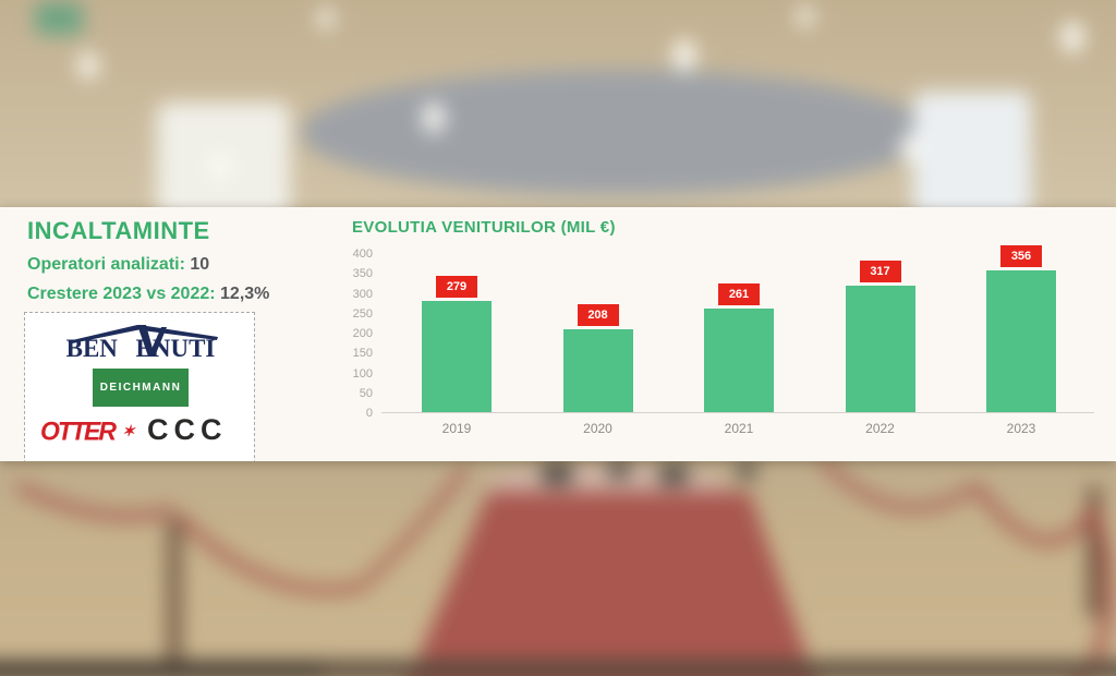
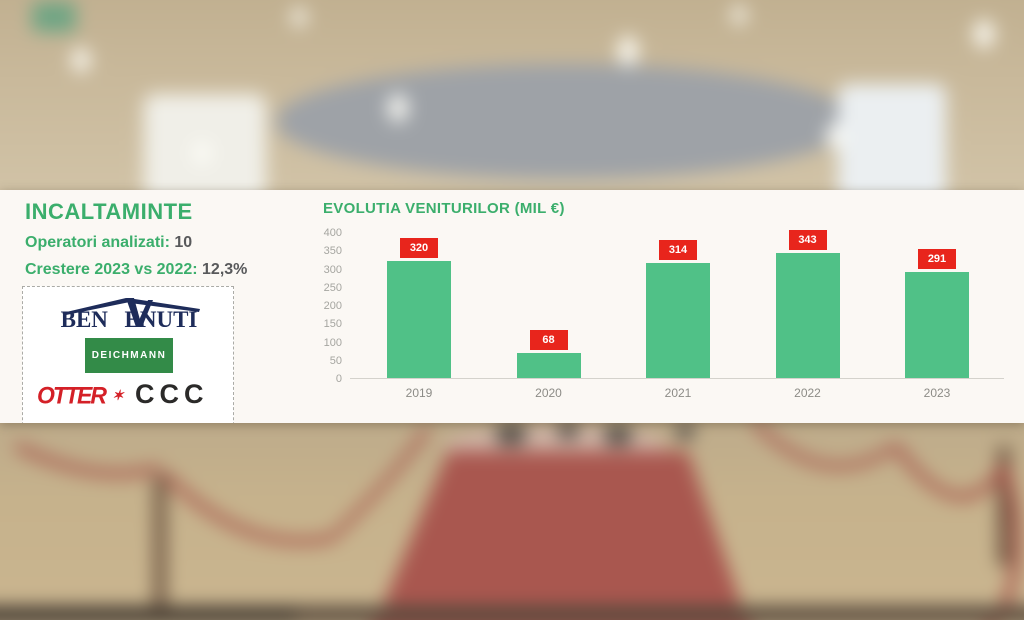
2019: 279 -> 320
2020: 208 -> 68
2021: 261 -> 314
2022: 317 -> 343
2023: 356 -> 291
